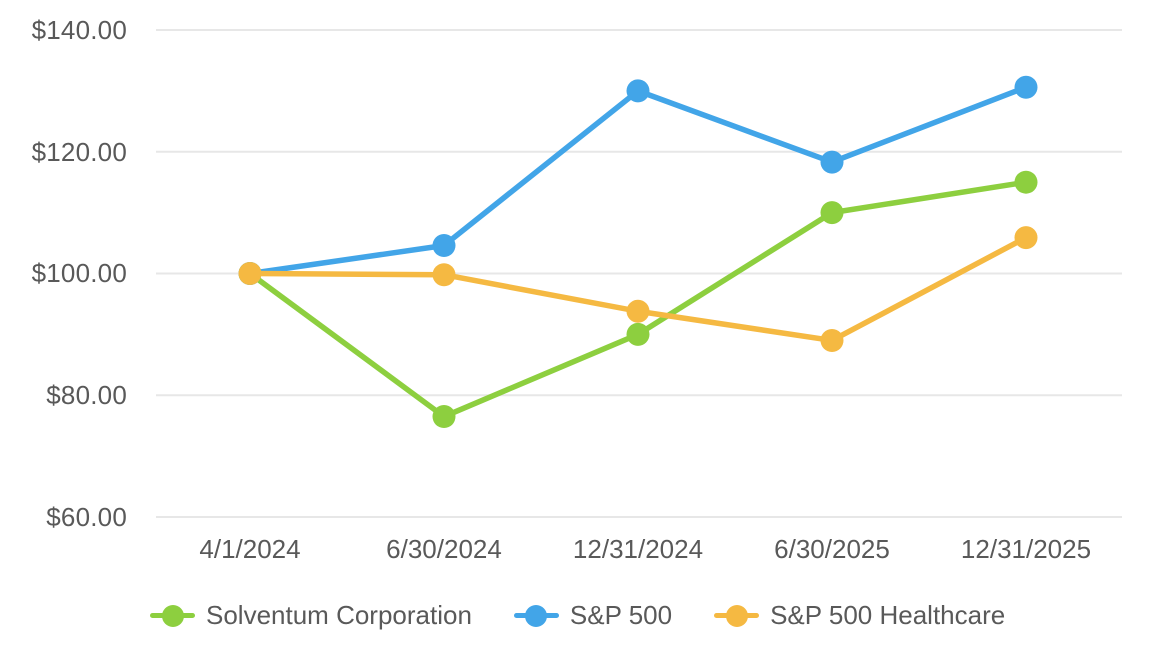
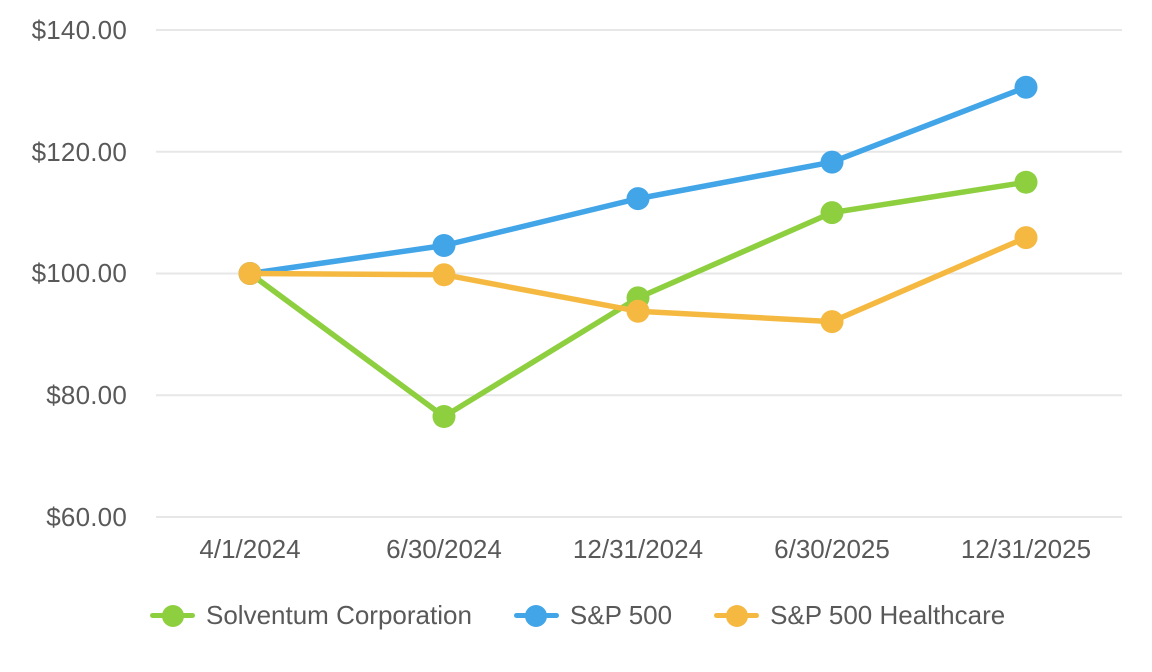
Solventum Corporation/12/31/2024: $90 -> $96
S&P 500/12/31/2024: $130 -> $112
S&P 500 Healthcare/6/30/2025: $89 -> $92
